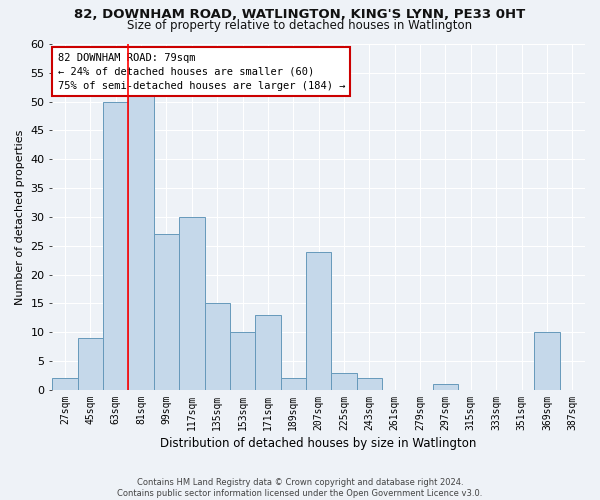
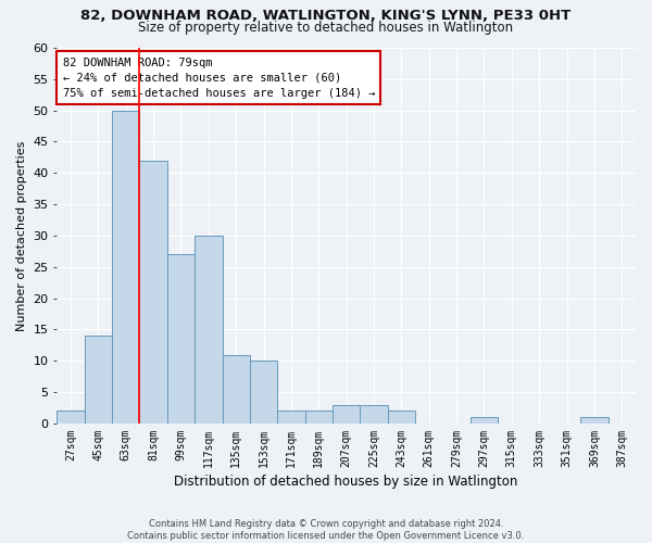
45sqm: 9 -> 14
81sqm: 51 -> 42
135sqm: 15 -> 11
171sqm: 13 -> 2
207sqm: 24 -> 3
369sqm: 10 -> 1
